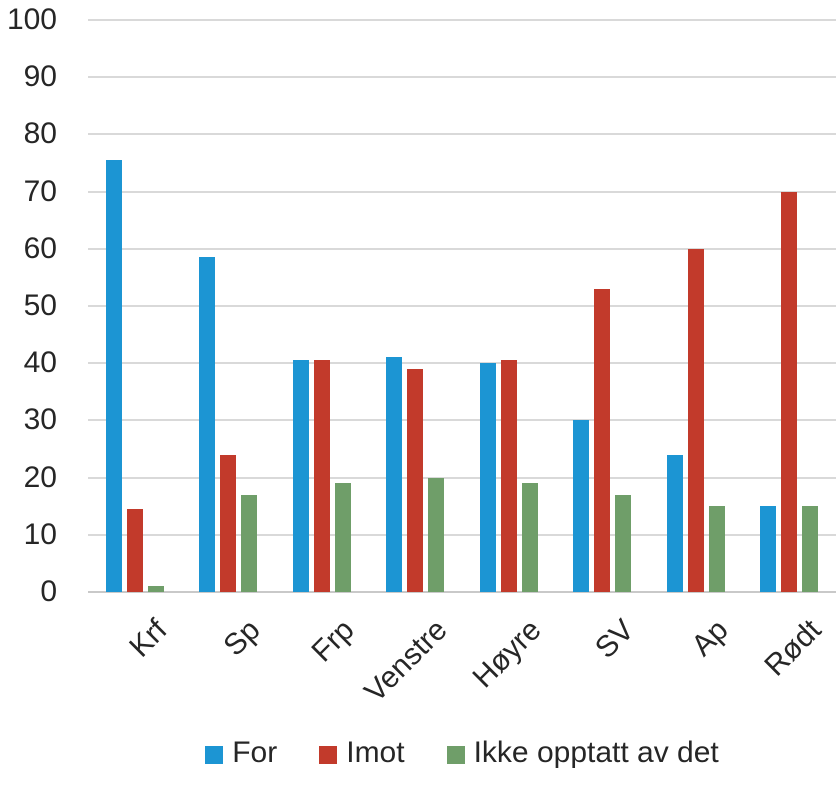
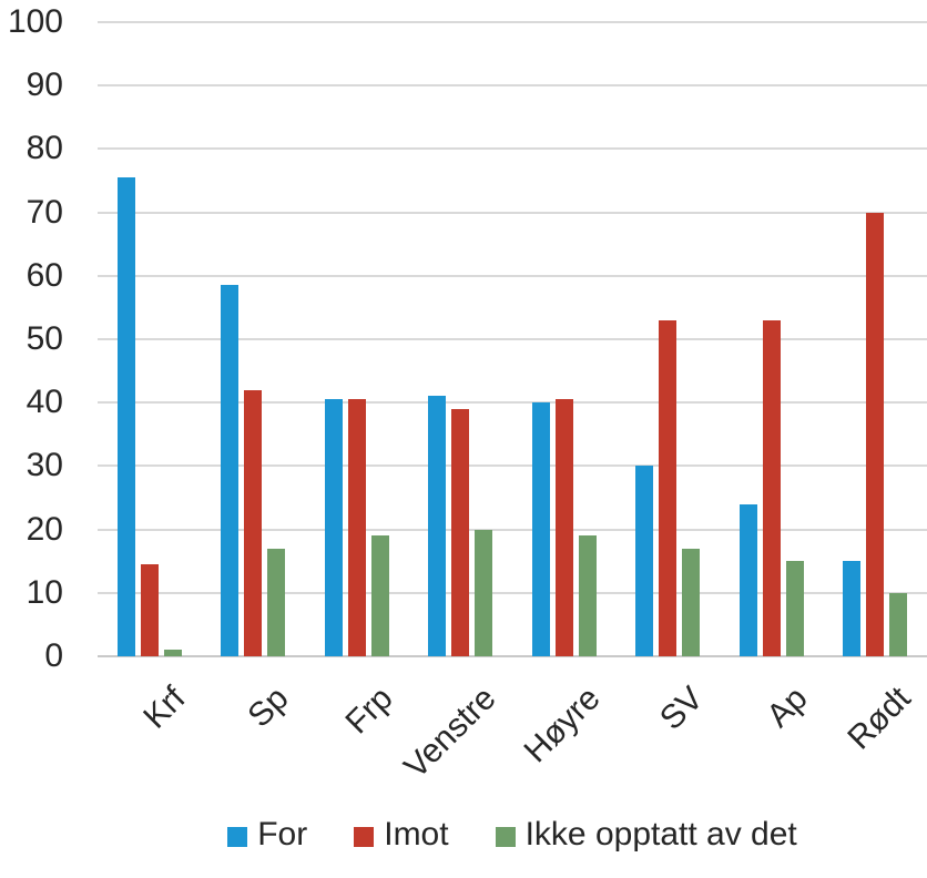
Imot/Sp: 24 -> 42
Imot/Ap: 60 -> 53
Ikke opptatt av det/Rødt: 15 -> 10
